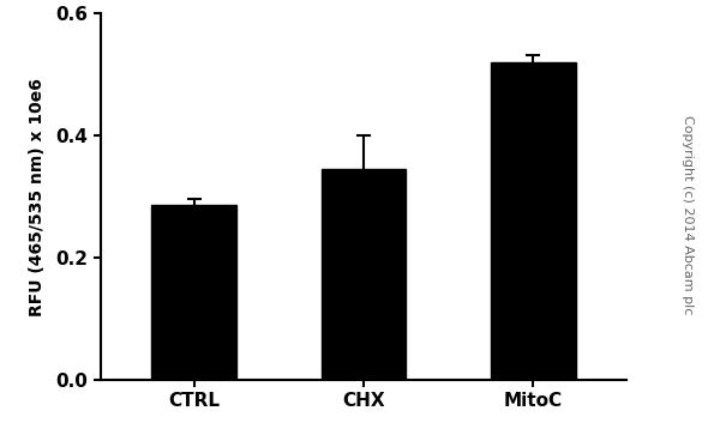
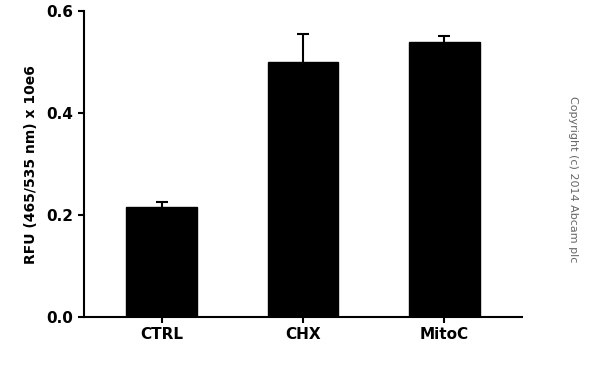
CTRL: 0.286 -> 0.215
CHX: 0.346 -> 0.500
MitoC: 0.520 -> 0.540
